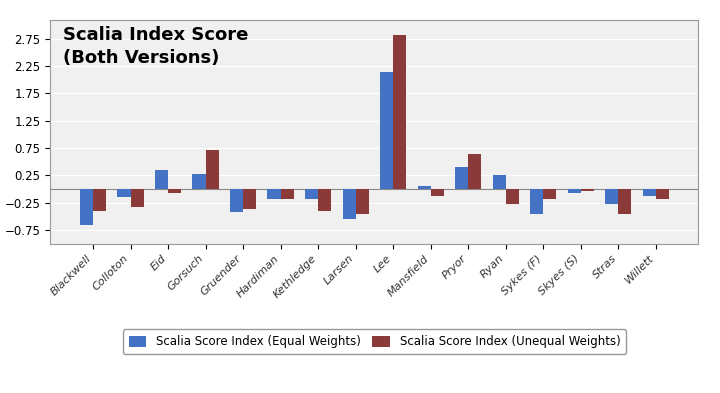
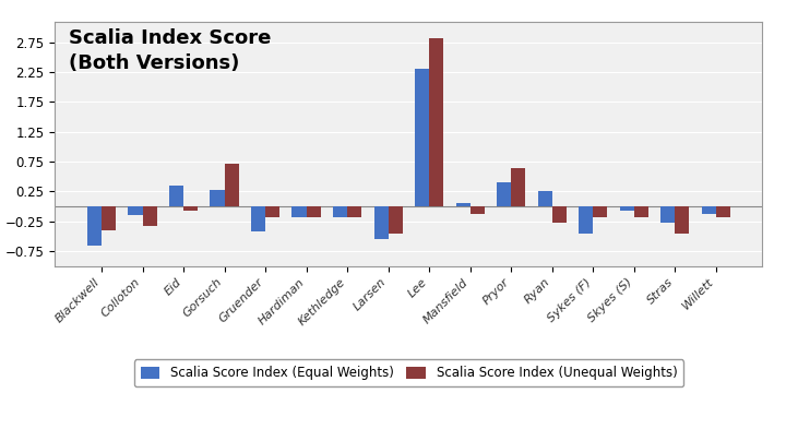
Scalia Score Index (Unequal Weights)/Gruender: -0.36 -> -0.18
Scalia Score Index (Unequal Weights)/Kethledge: -0.40 -> -0.18
Scalia Score Index (Equal Weights)/Lee: 2.14 -> 2.30
Scalia Score Index (Unequal Weights)/Skyes (S): -0.04 -> -0.18
